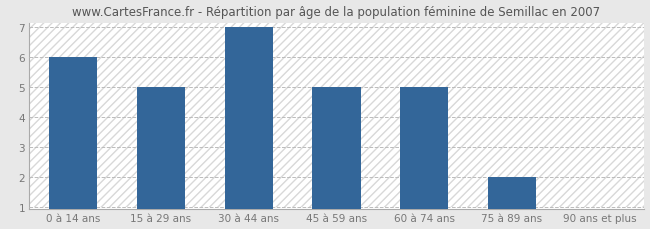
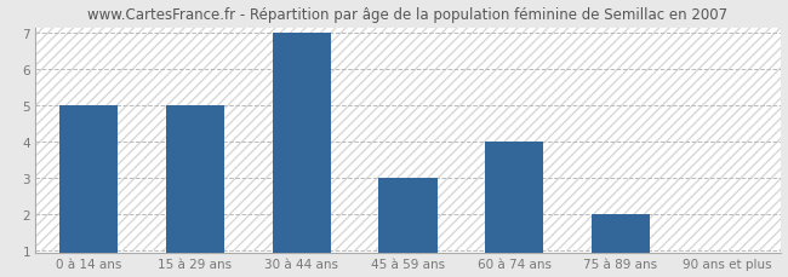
0 à 14 ans: 6.0 -> 5.0
45 à 59 ans: 5.0 -> 3.0
60 à 74 ans: 5.0 -> 4.0
